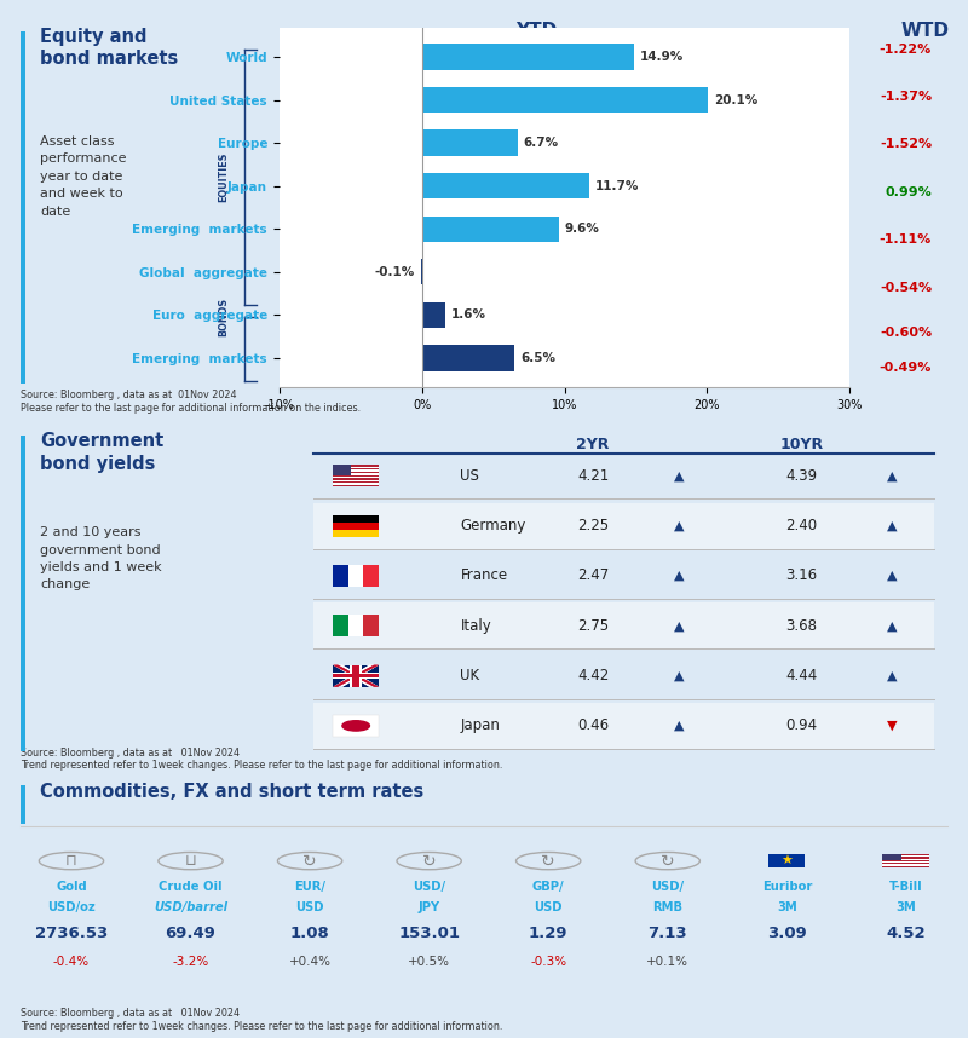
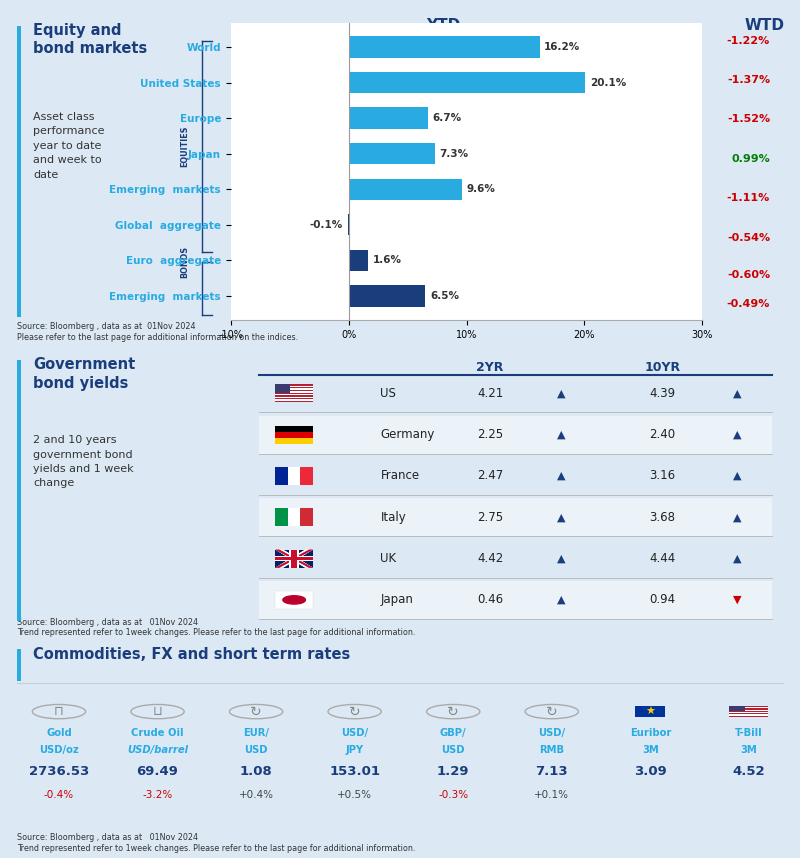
World: 14.9% -> 16.2%
Japan: 11.7% -> 7.3%
